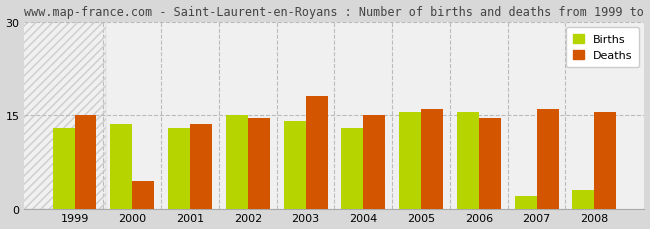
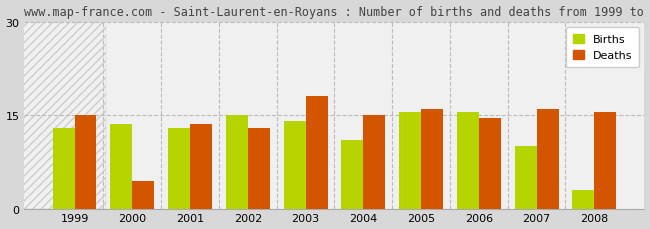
Deaths/2002: 14.5 -> 13.0
Births/2004: 13.0 -> 11.0
Births/2007: 2.0 -> 10.0
